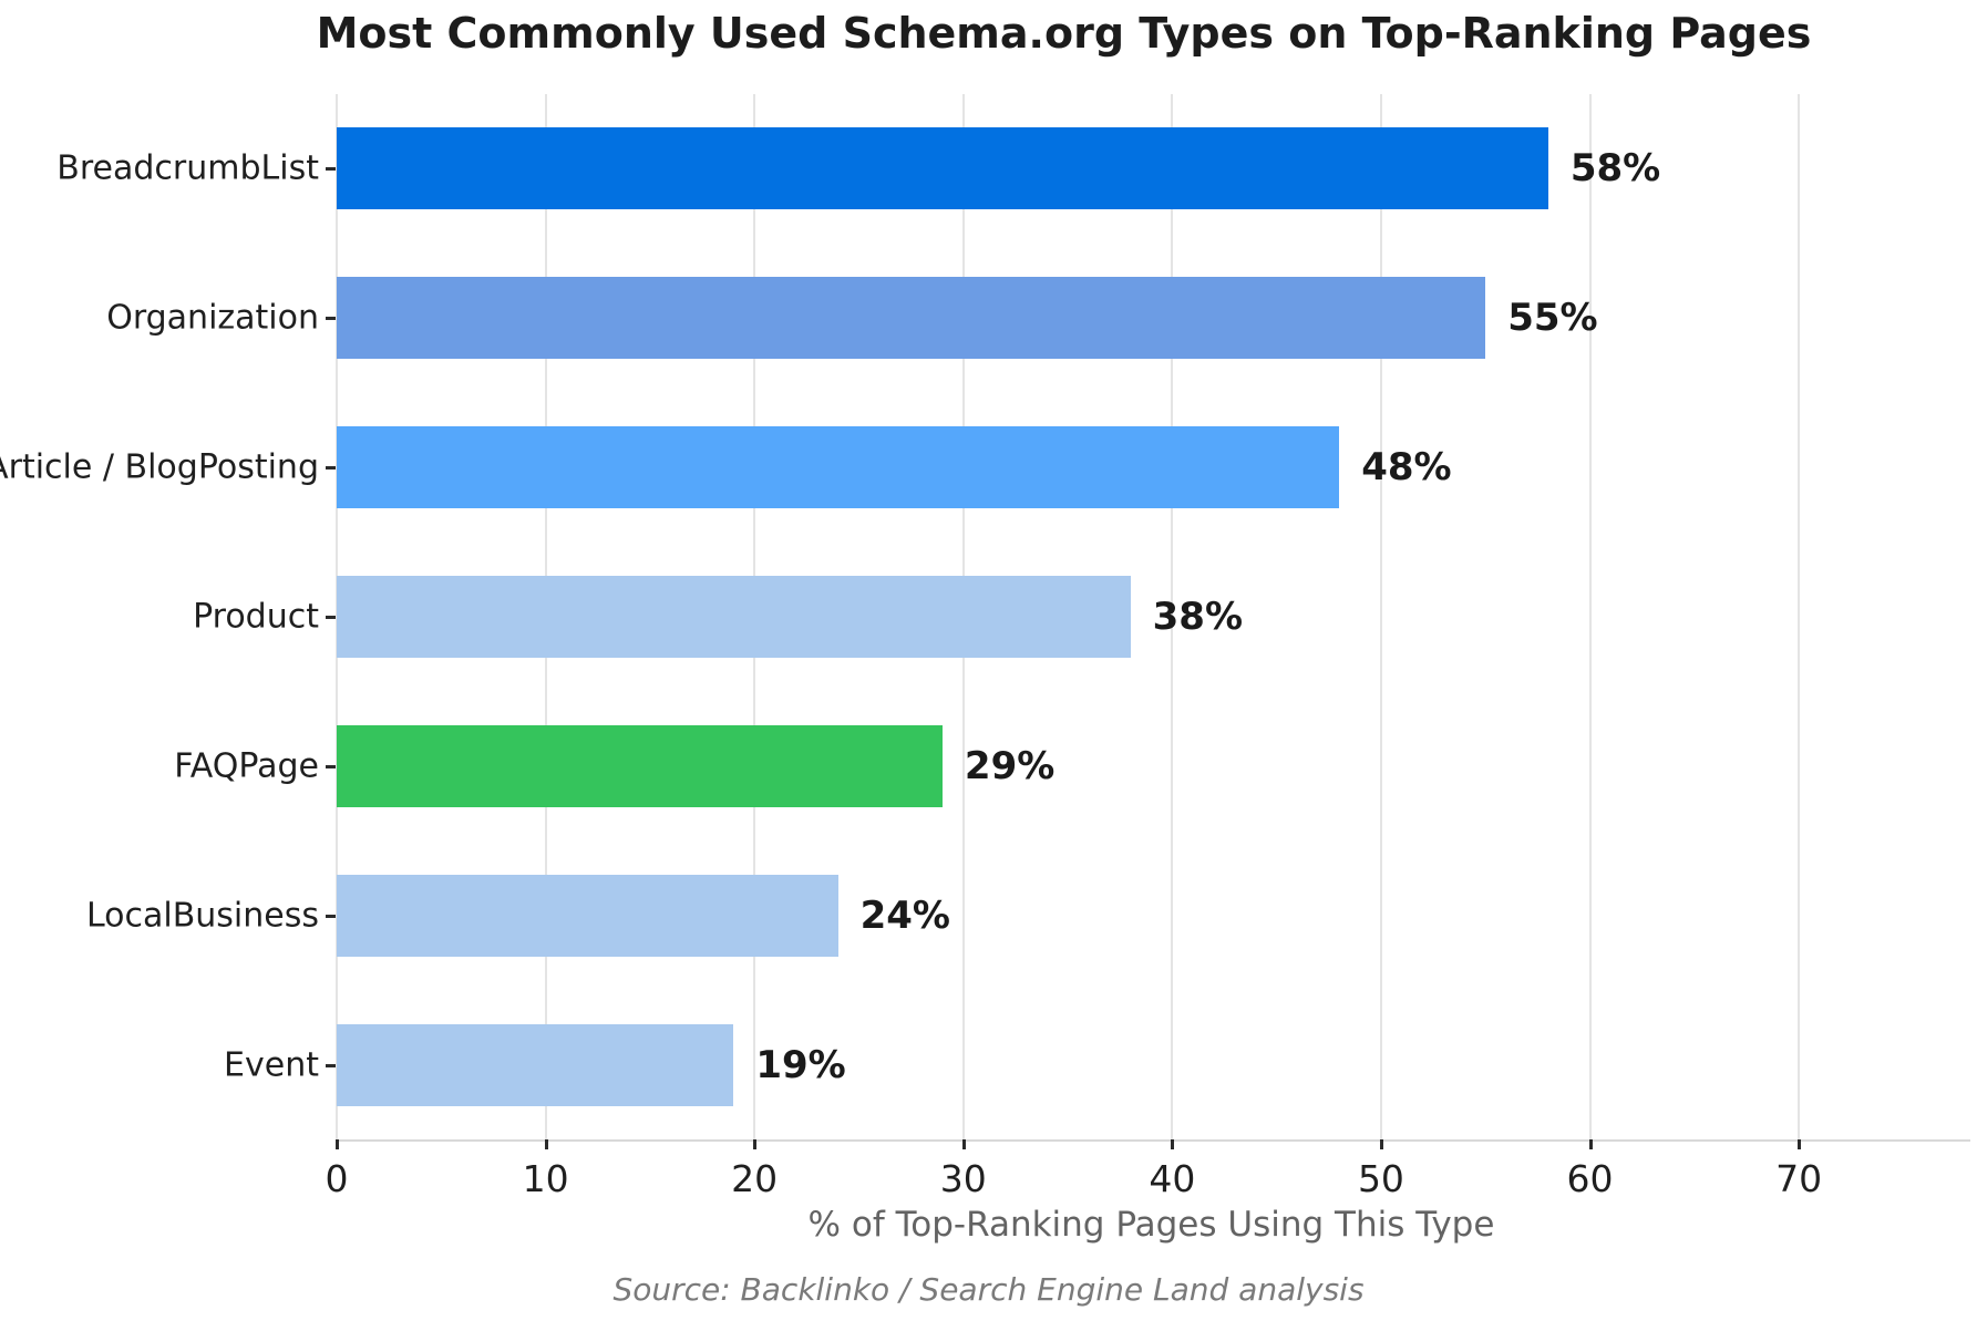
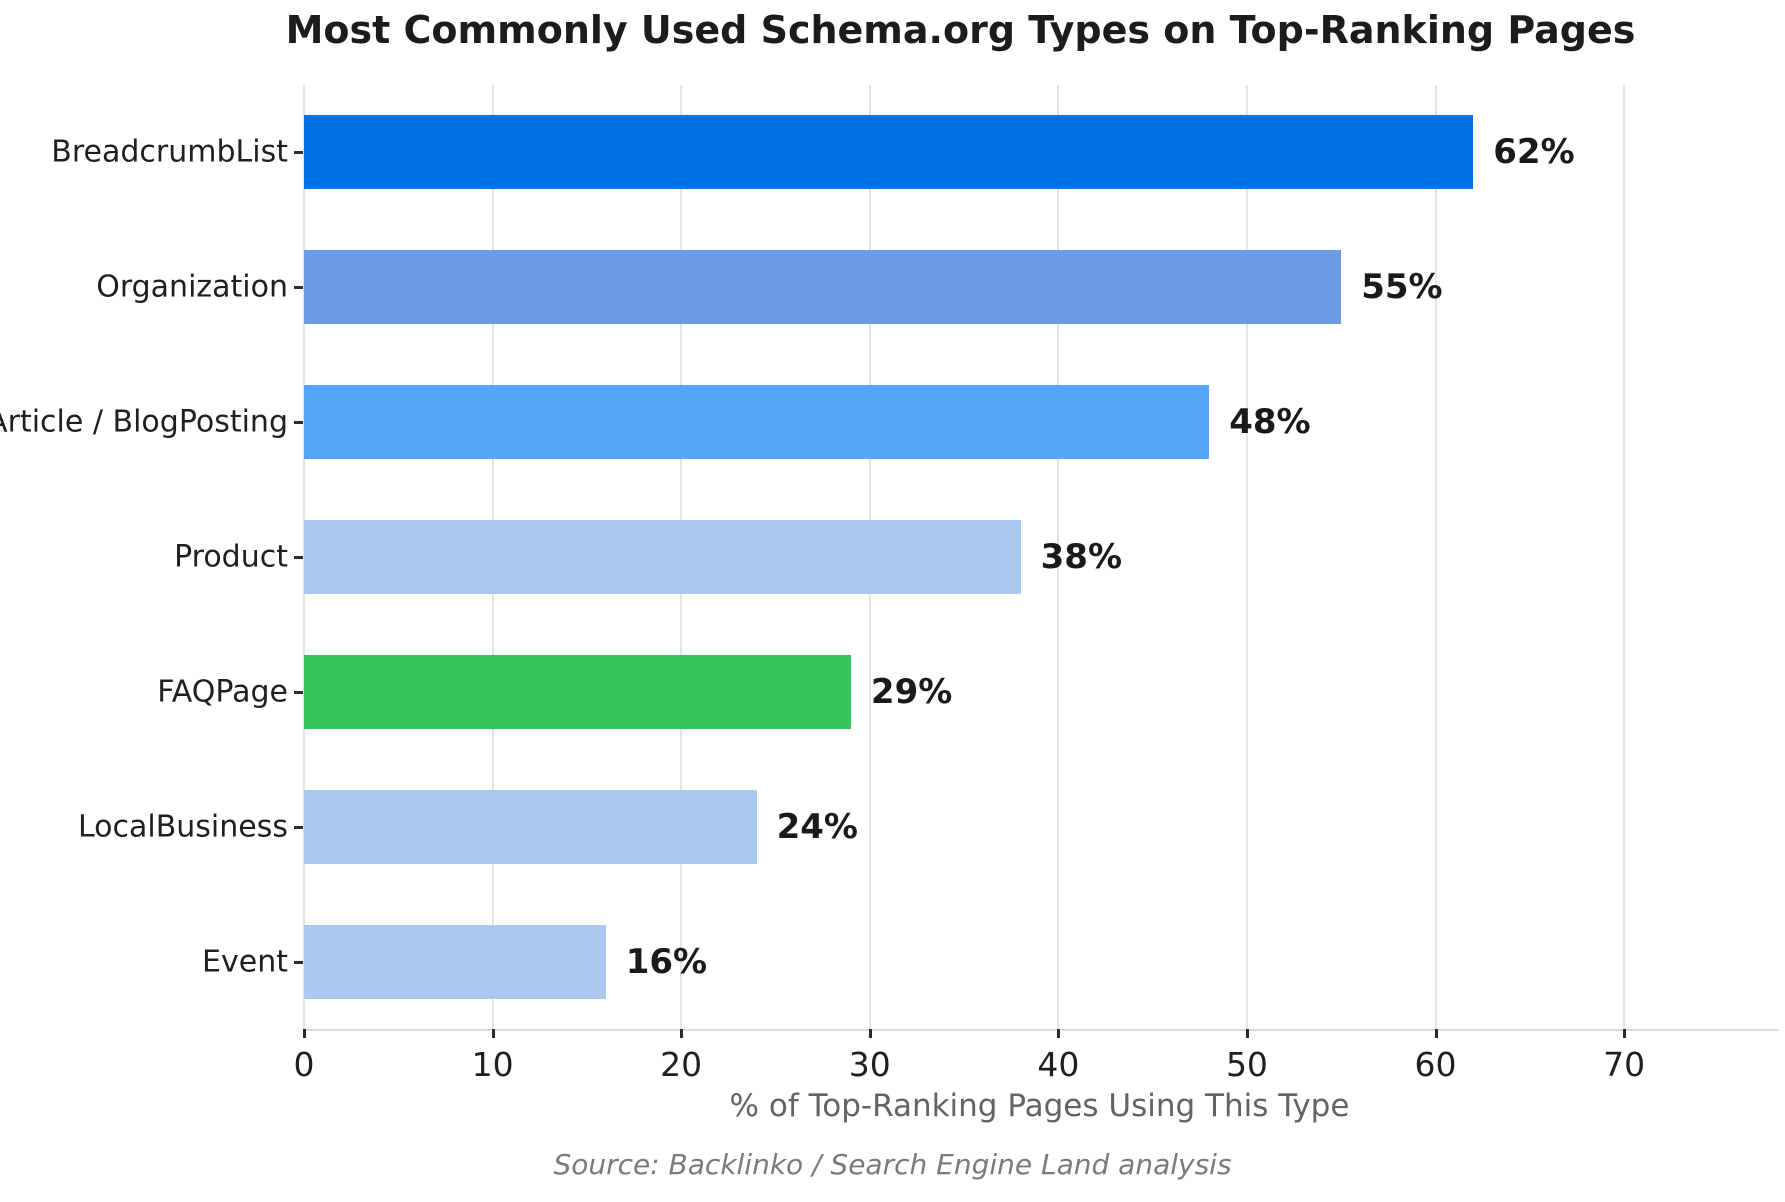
BreadcrumbList: 58% -> 62%
Event: 19% -> 16%
